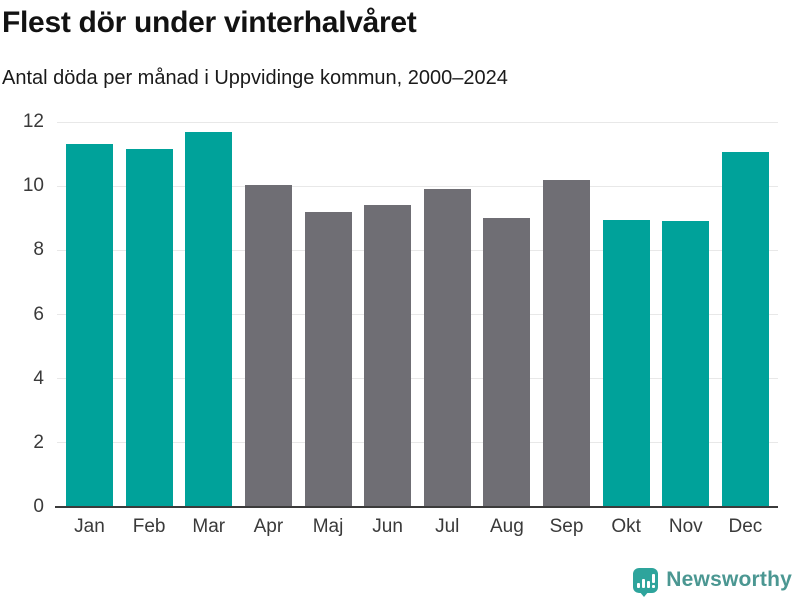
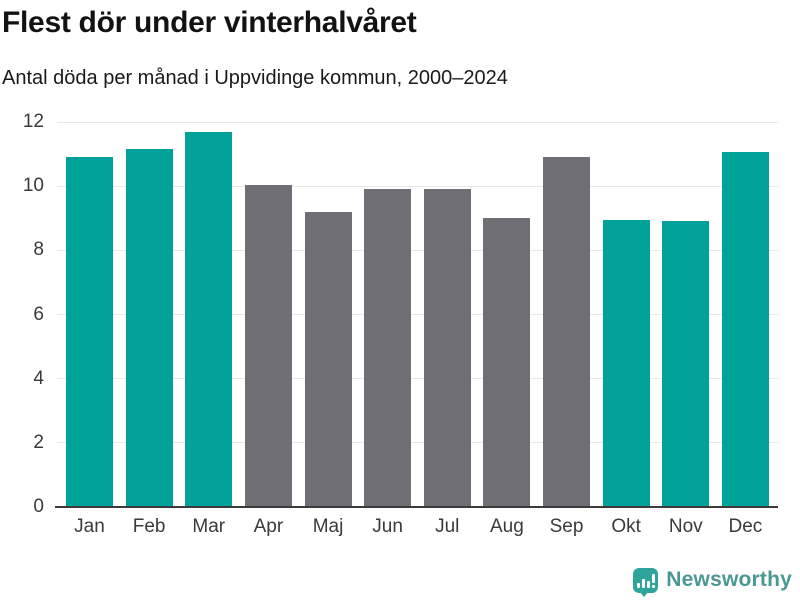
Jan: 11.3 -> 10.9
Jun: 9.4 -> 9.9
Sep: 10.2 -> 10.9
